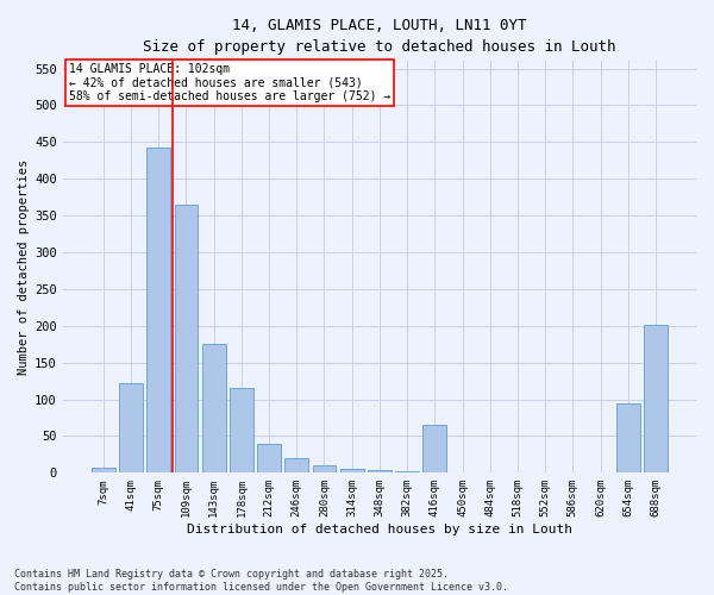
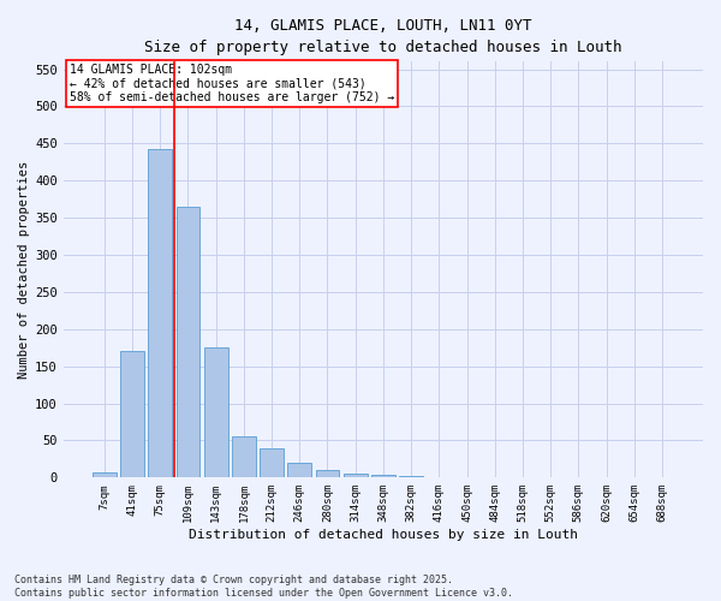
41sqm: 122 -> 170
178sqm: 116 -> 56
416sqm: 66 -> 1
654sqm: 94 -> 1
688sqm: 202 -> 1
